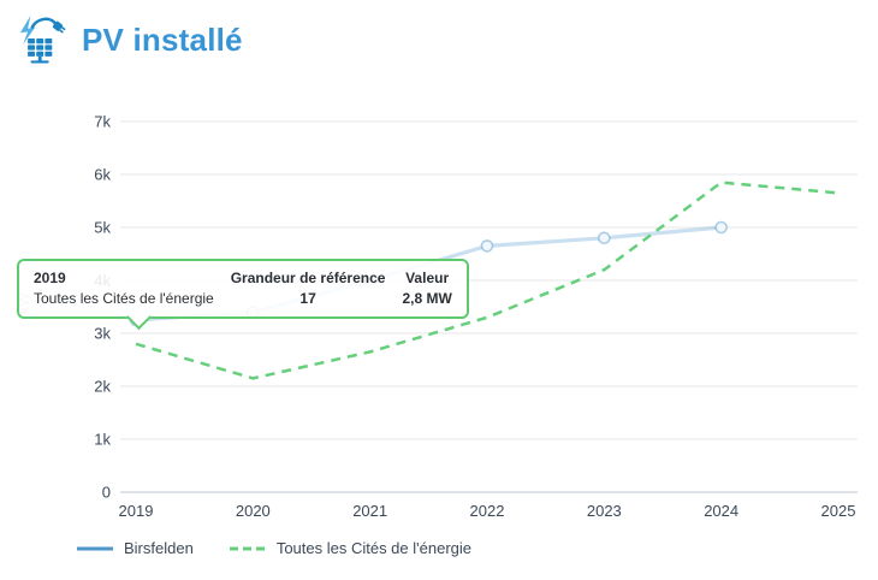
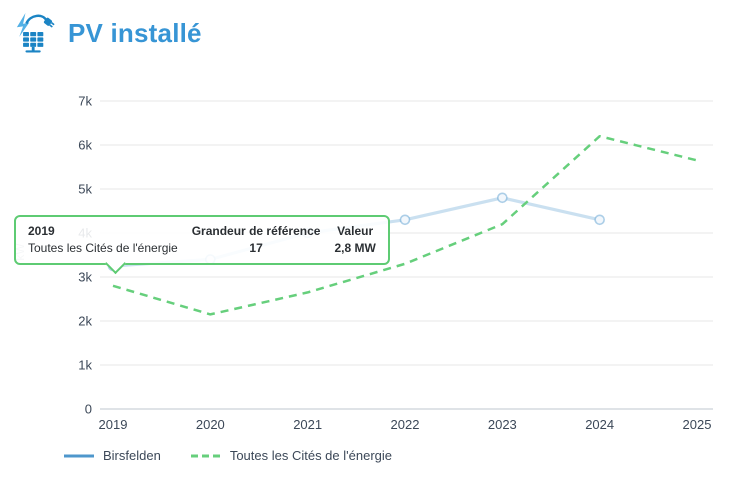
Birsfelden/2022: 4.6k -> 4.3k
Birsfelden/2024: 5.0k -> 4.3k
Toutes les Cités de l'énergie/2024: 5.8k -> 6.2k
